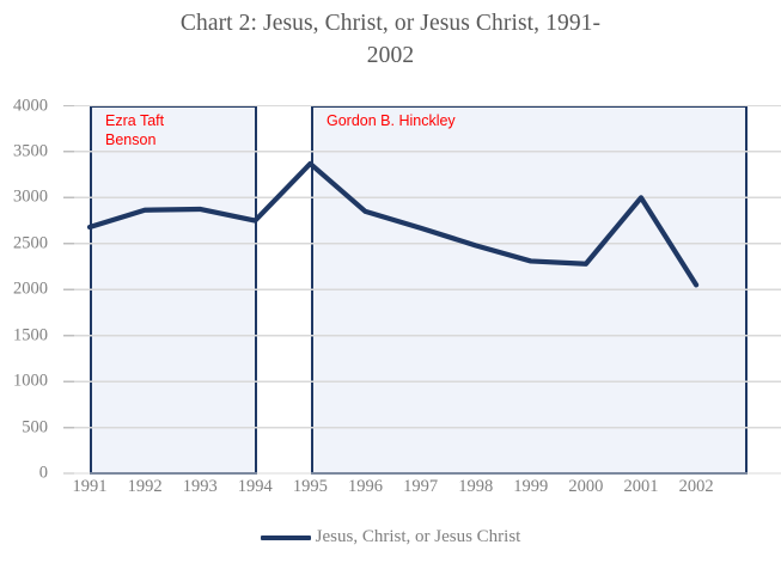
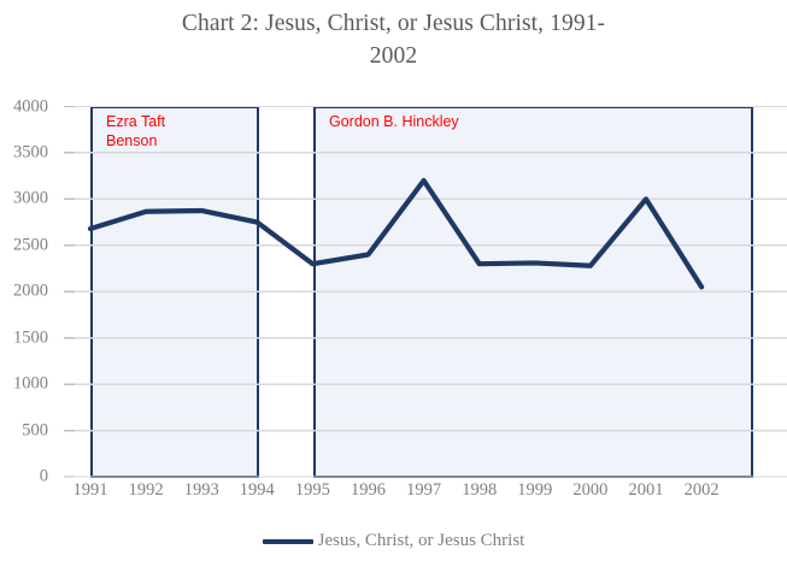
1995: 3400 -> 2300
1996: 2800 -> 2400
1997: 2700 -> 3200
1998: 2500 -> 2300
